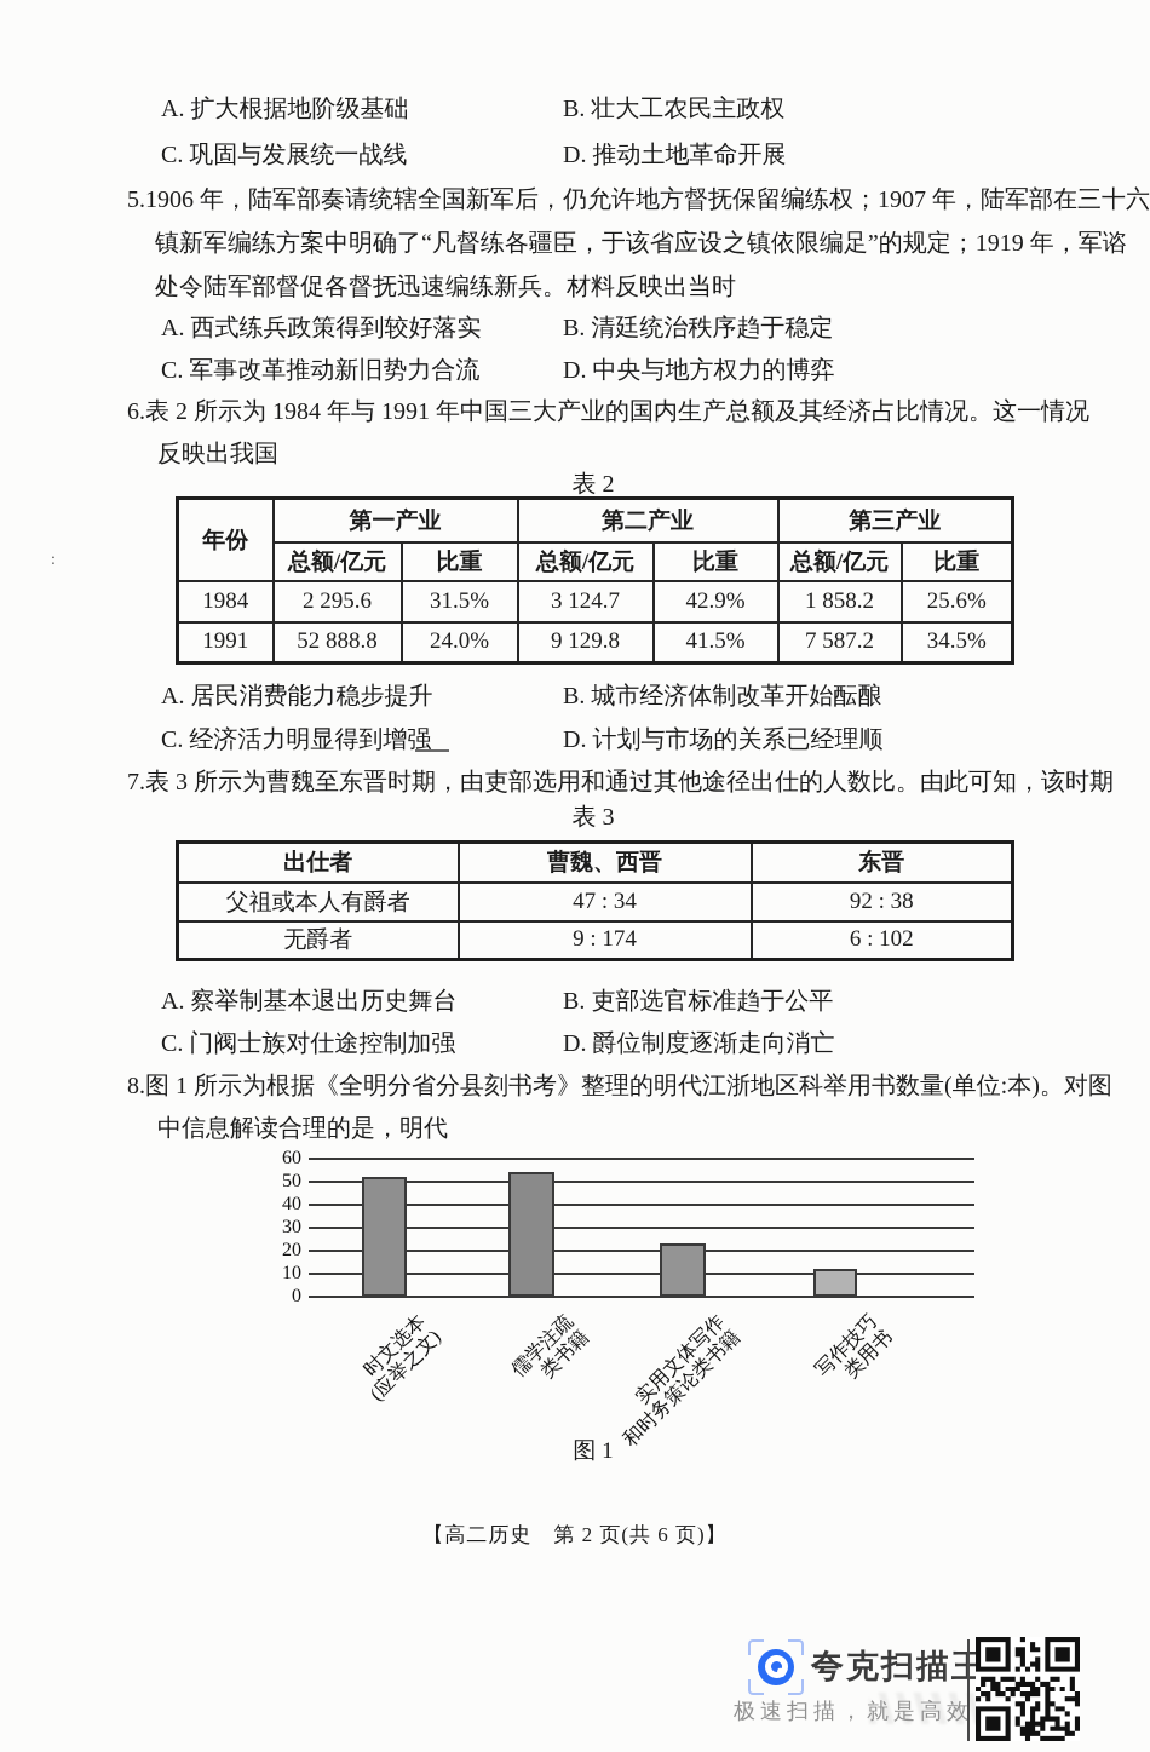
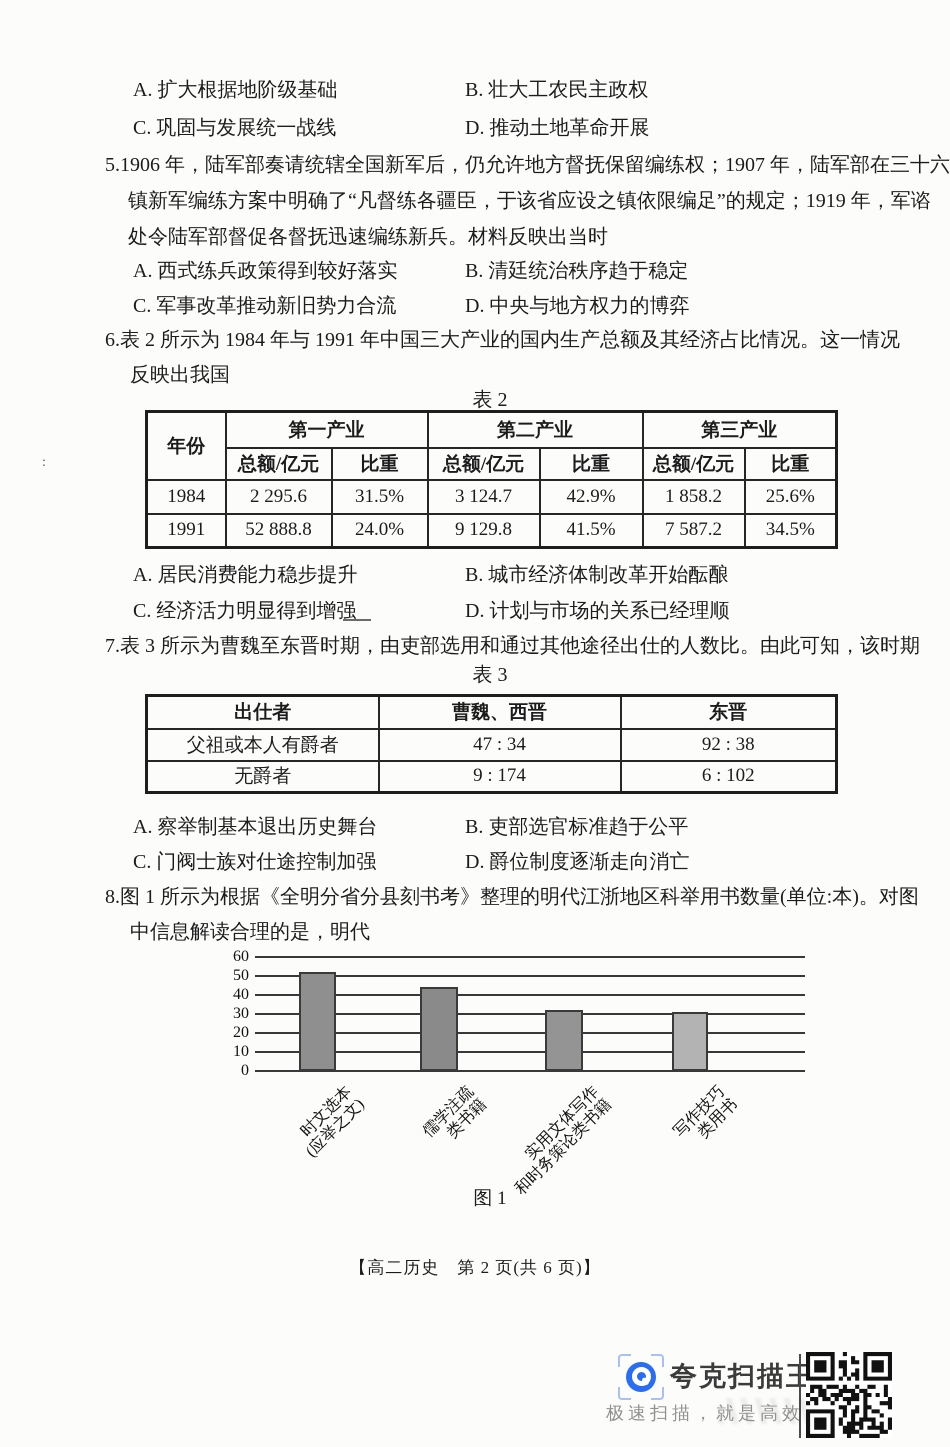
儒学注疏 类书籍: 54 -> 44
实用文体写作 和时务策论类书籍: 23 -> 32
写作技巧 类用书: 12 -> 31
